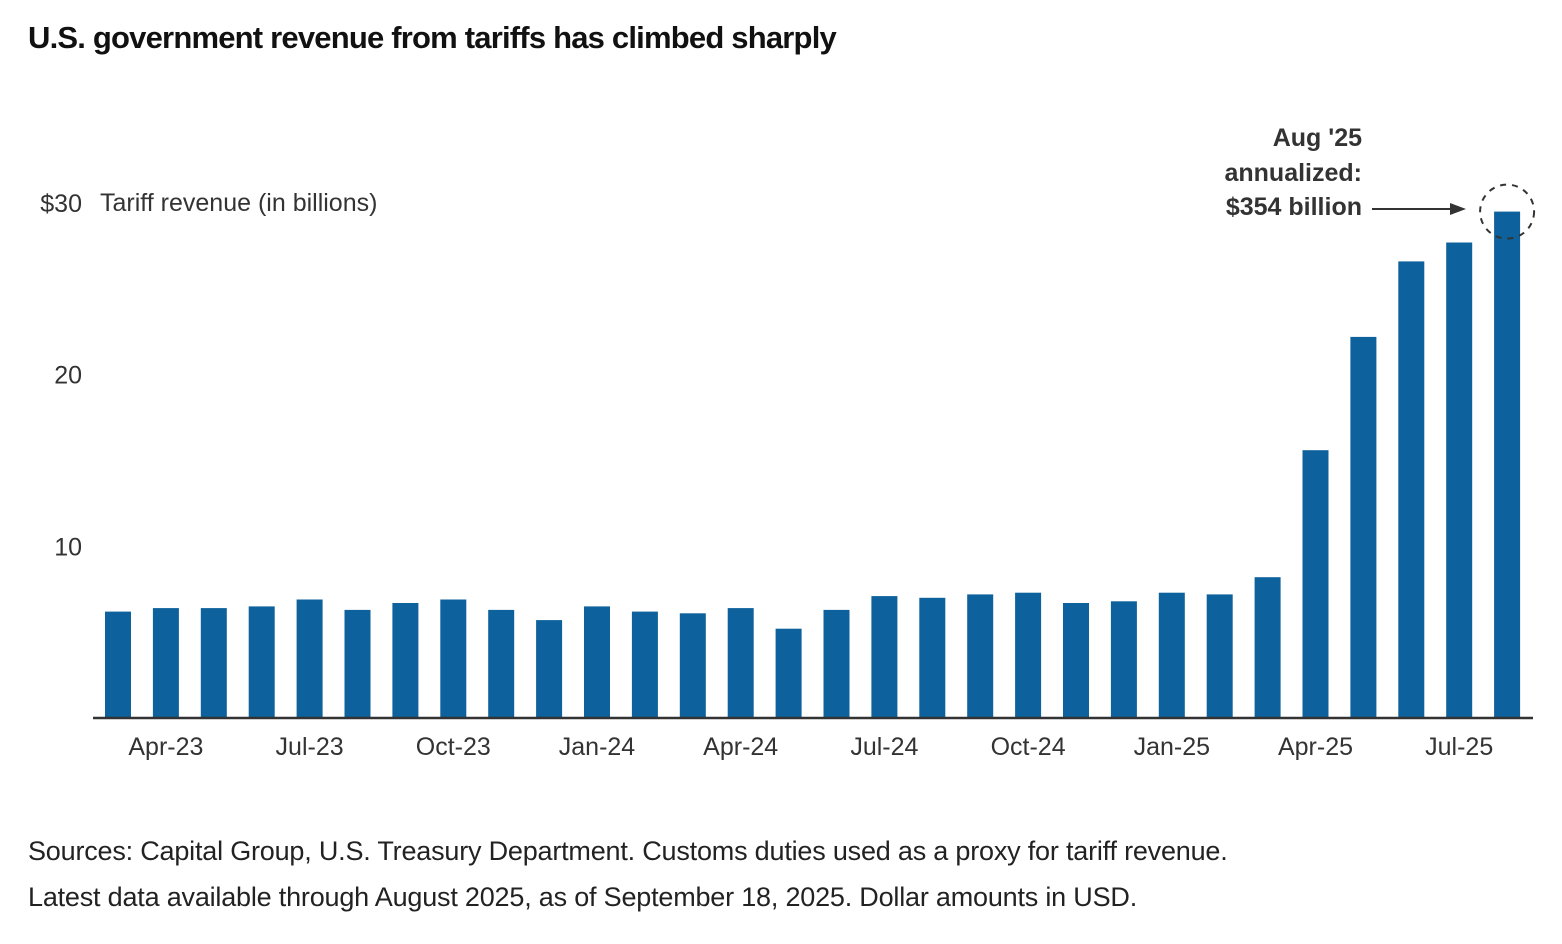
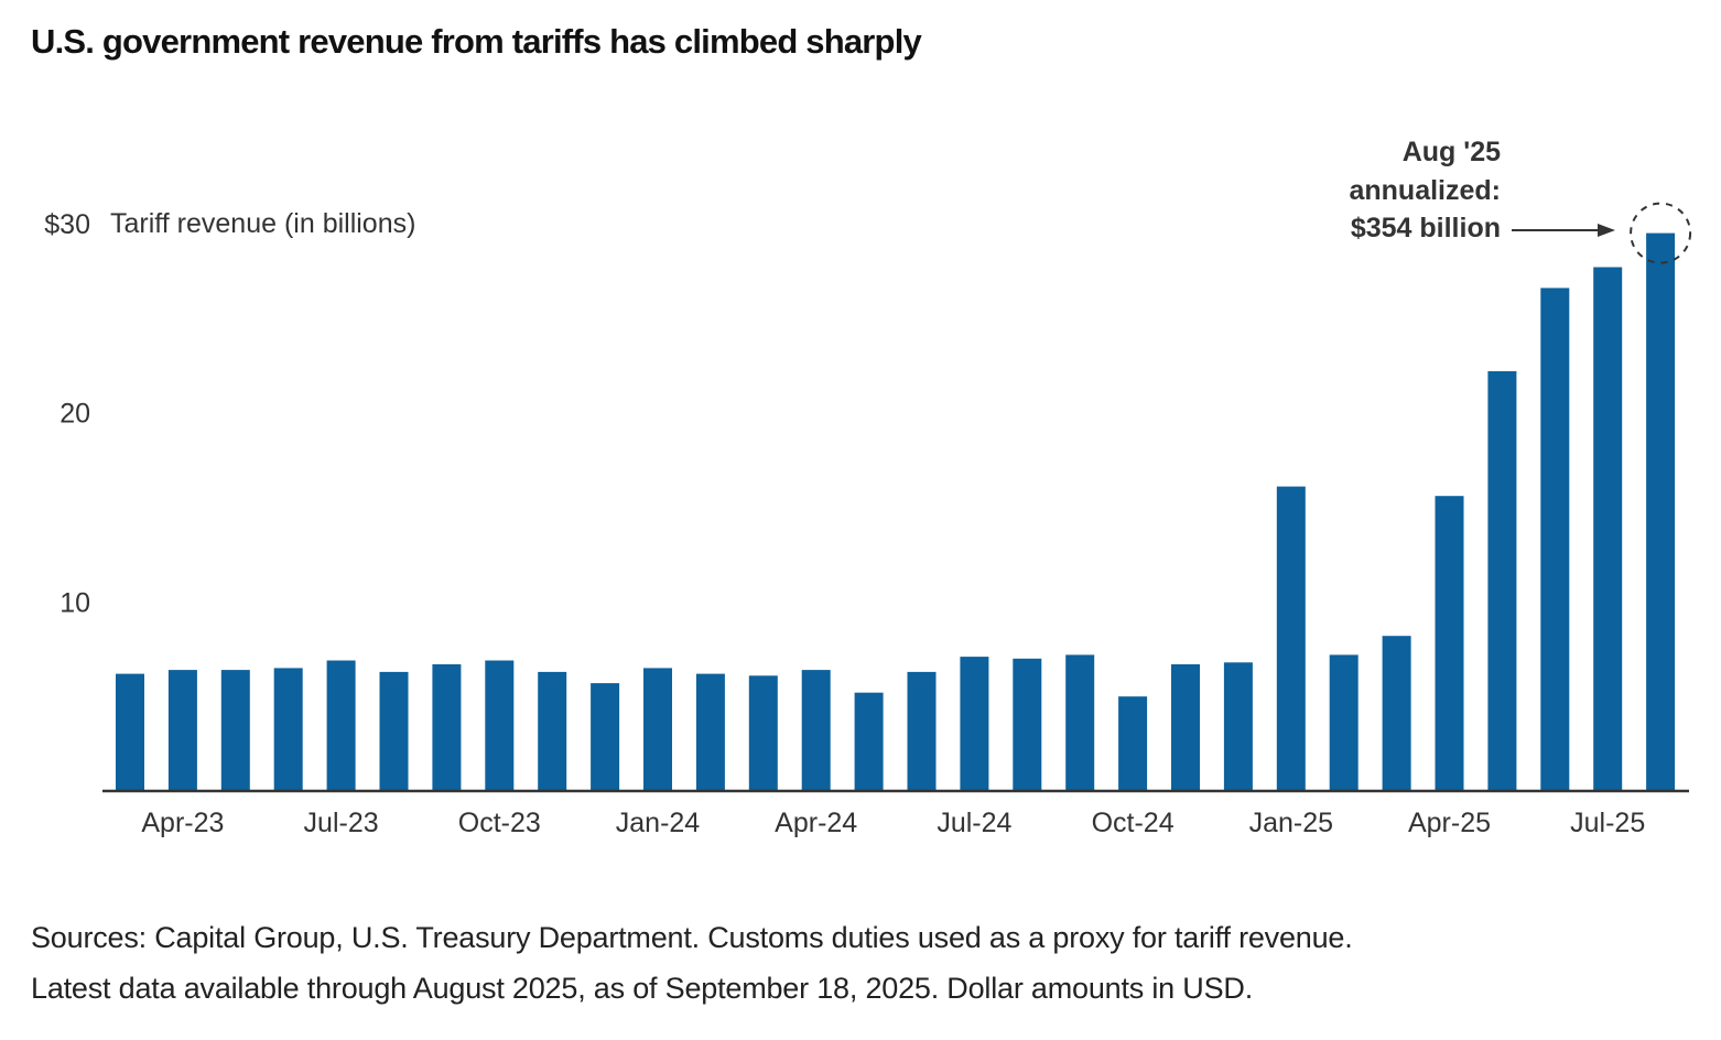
Oct-24: $7.3 -> $5.0
Jan-25: $7.3 -> $16.1
